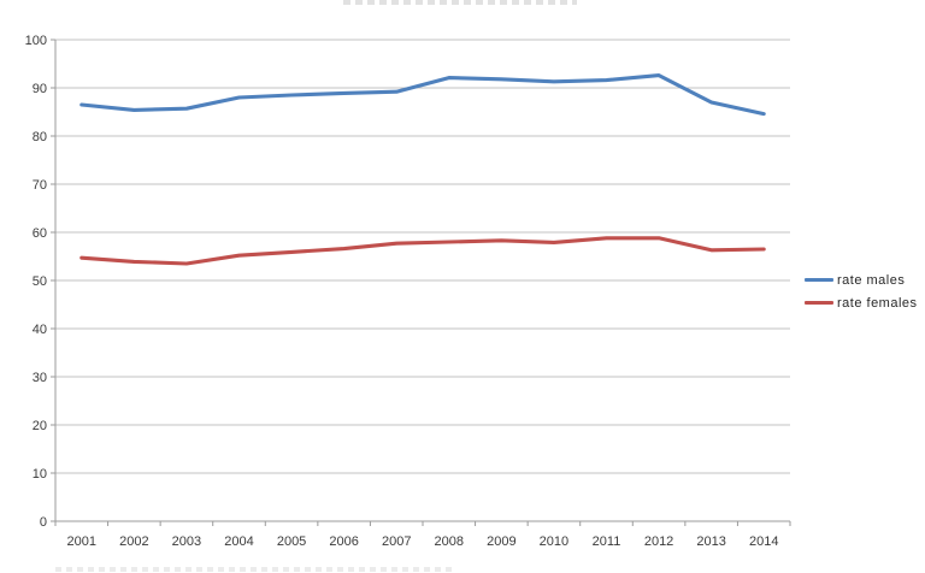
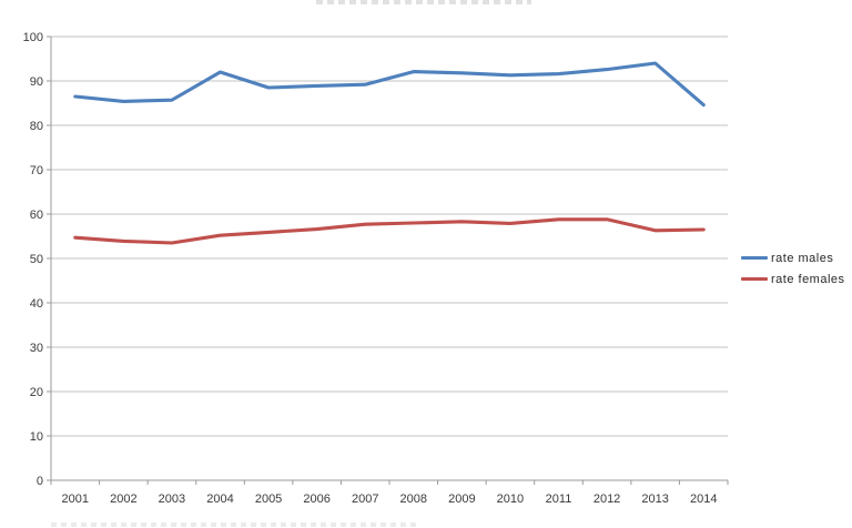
rate males/2004: 88 -> 92
rate males/2013: 87 -> 94
